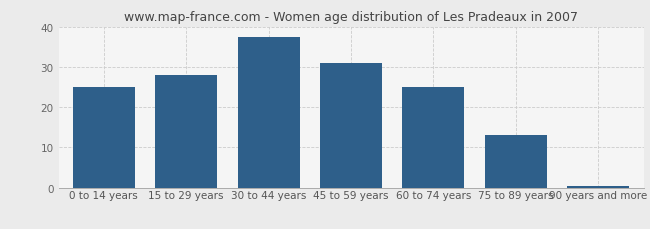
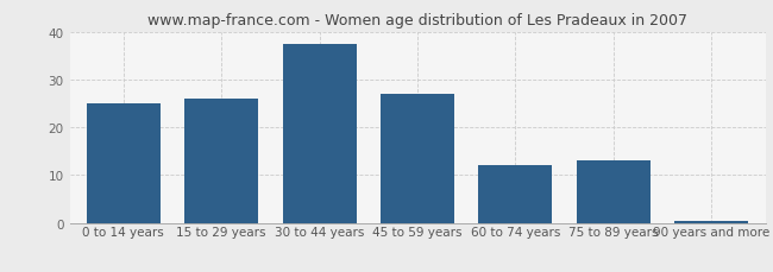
15 to 29 years: 28.0 -> 26.0
45 to 59 years: 31.0 -> 27.0
60 to 74 years: 25.0 -> 12.0
